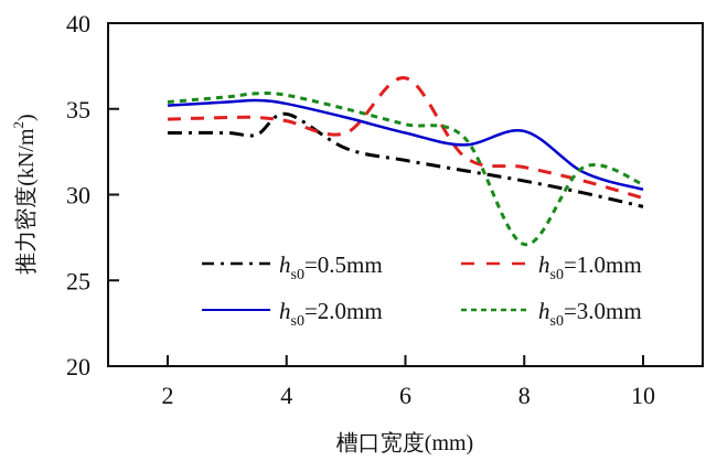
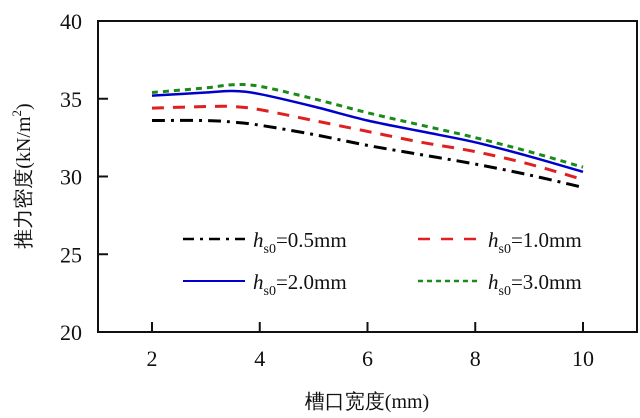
hs0=0.5mm/4: 34.7 -> 33.3
hs0=1.0mm/6: 36.8 -> 32.9
hs0=2.0mm/8: 33.7 -> 32.2
hs0=3.0mm/8: 27.1 -> 32.5
